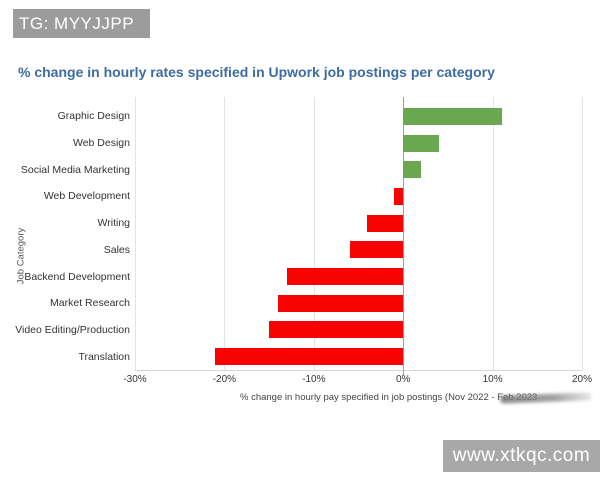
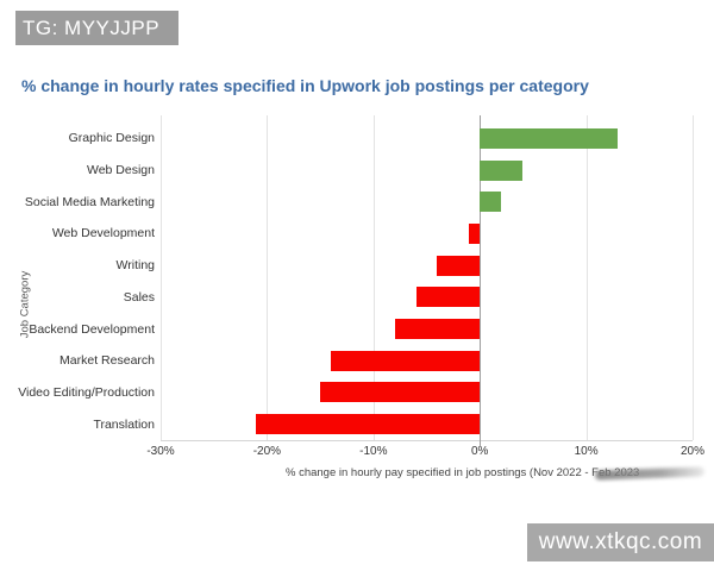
Graphic Design: 11% -> 13%
Backend Development: -13% -> -8%
